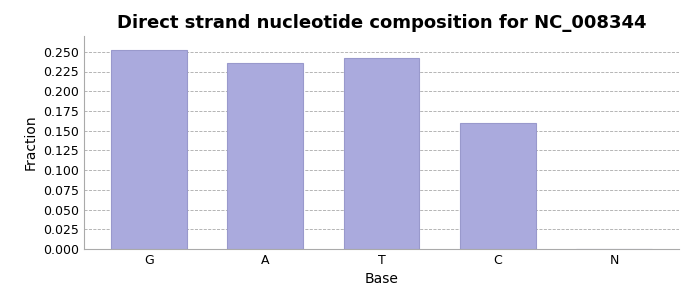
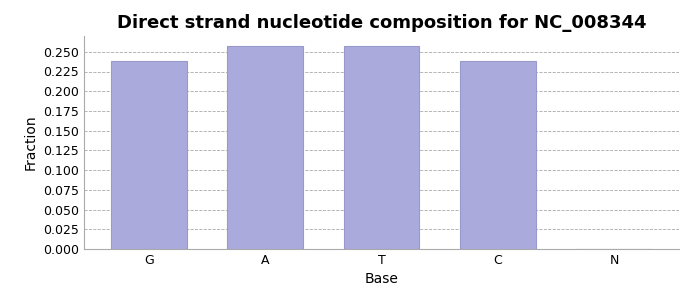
G: 0.252 -> 0.238
A: 0.236 -> 0.258
T: 0.242 -> 0.257
C: 0.160 -> 0.238
